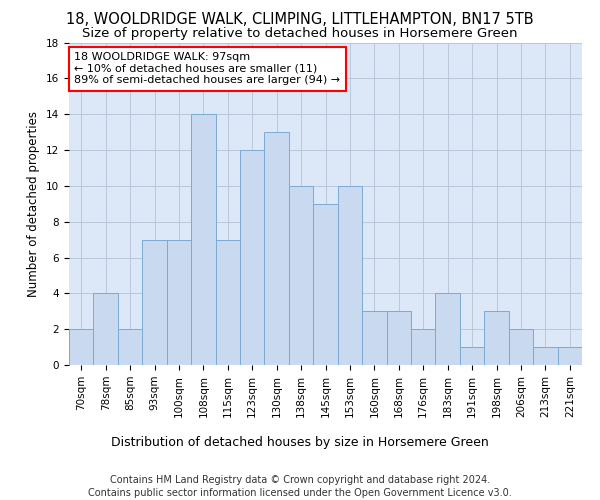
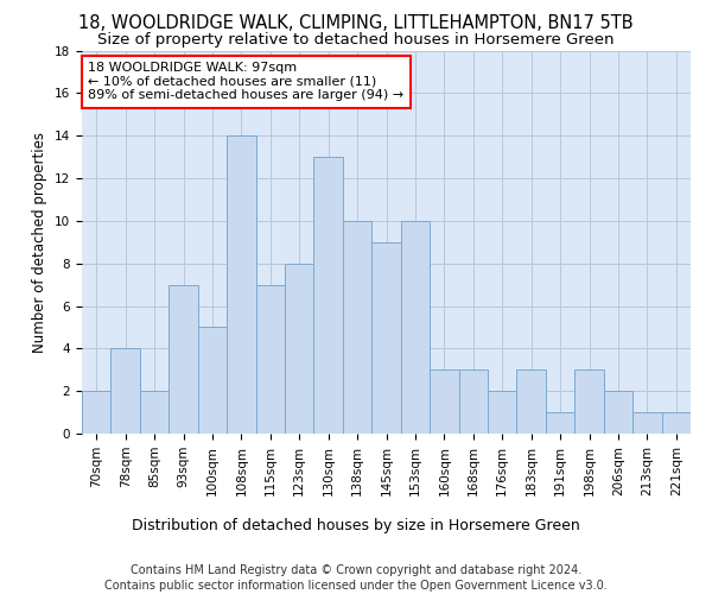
100sqm: 7 -> 5
123sqm: 12 -> 8
183sqm: 4 -> 3
